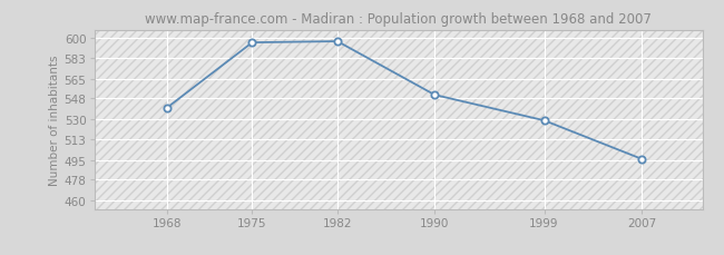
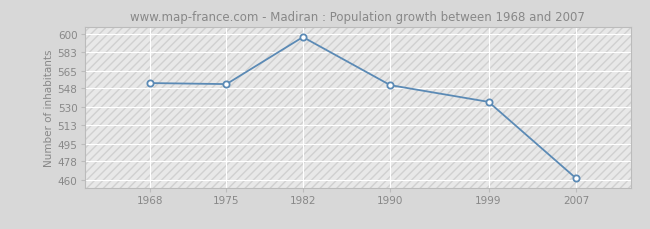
1968: 540 -> 553
1975: 596 -> 552
1999: 529 -> 535
2007: 496 -> 462
